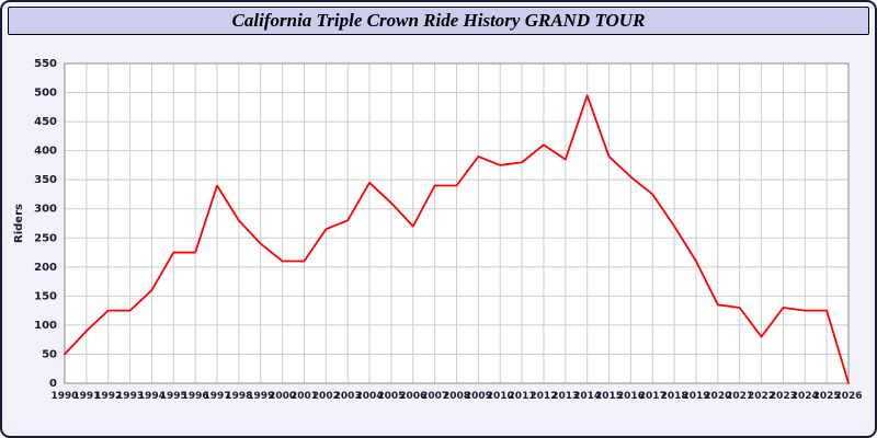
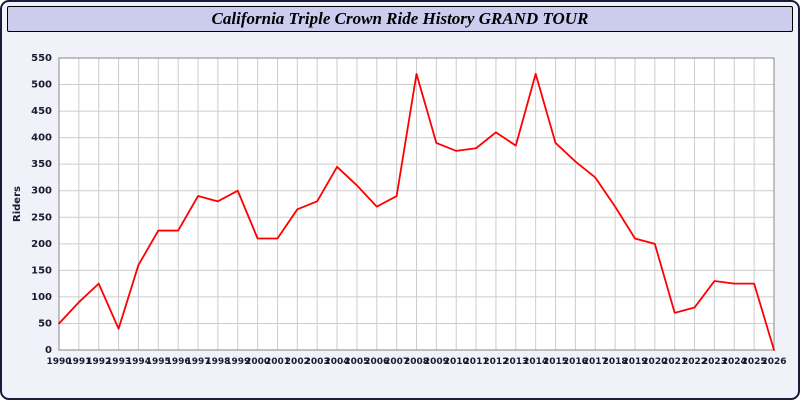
1993: 120 -> 40
1997: 340 -> 290
1999: 240 -> 300
2007: 340 -> 290
2008: 340 -> 520
2014: 500 -> 520
2020: 140 -> 200
2021: 130 -> 70
